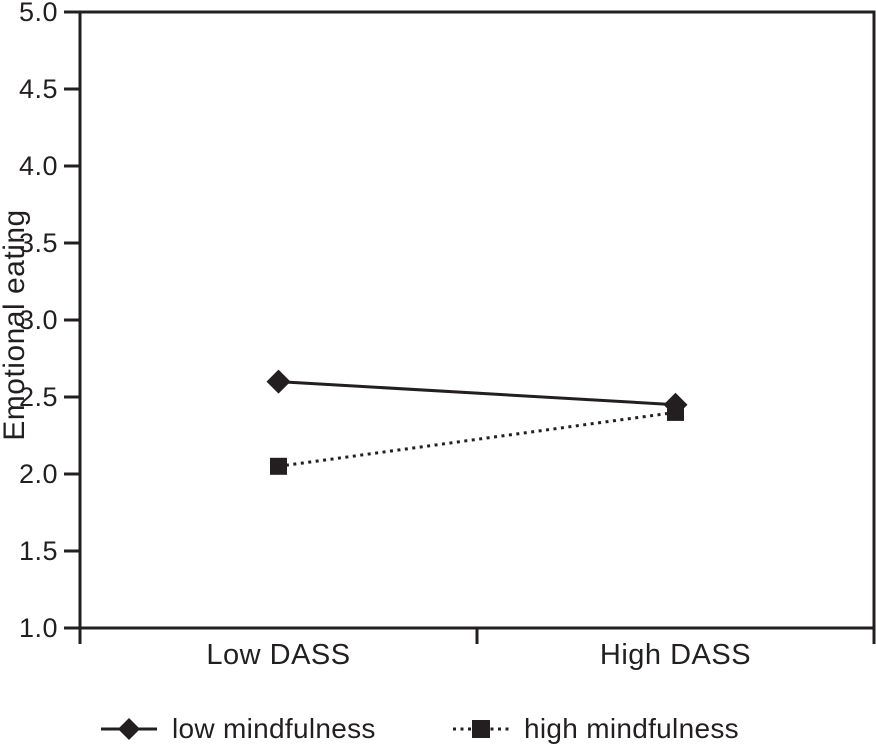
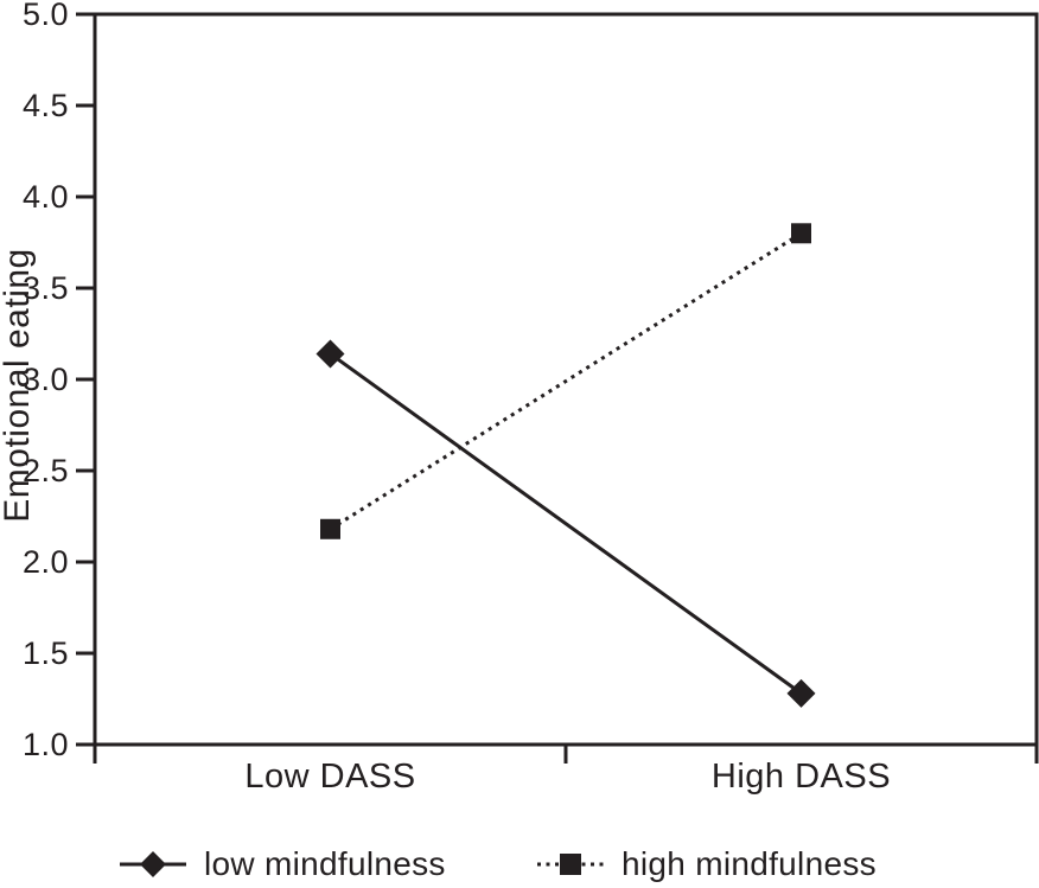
low mindfulness/Low DASS: 2.60 -> 3.14
high mindfulness/Low DASS: 2.05 -> 2.18
low mindfulness/High DASS: 2.45 -> 1.28
high mindfulness/High DASS: 2.40 -> 3.80
